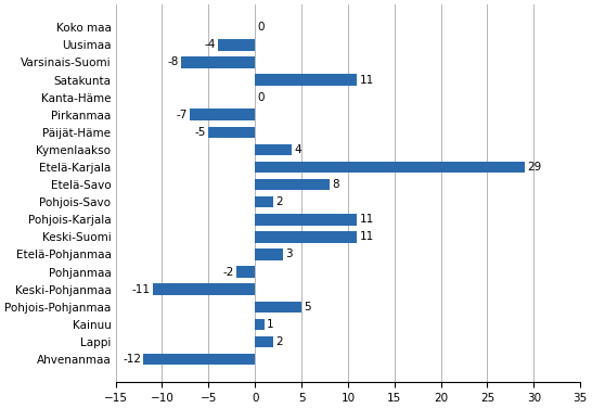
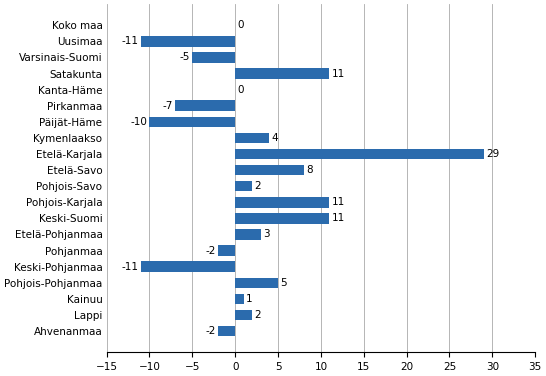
Uusimaa: -4 -> -11
Varsinais-Suomi: -8 -> -5
Päijät-Häme: -5 -> -10
Ahvenanmaa: -12 -> -2
